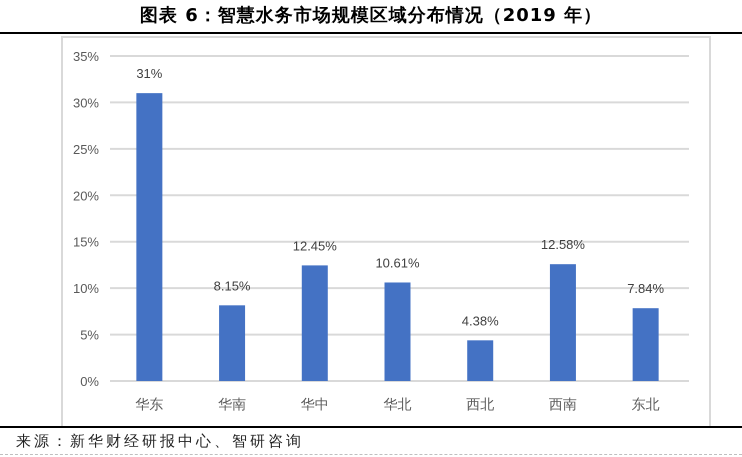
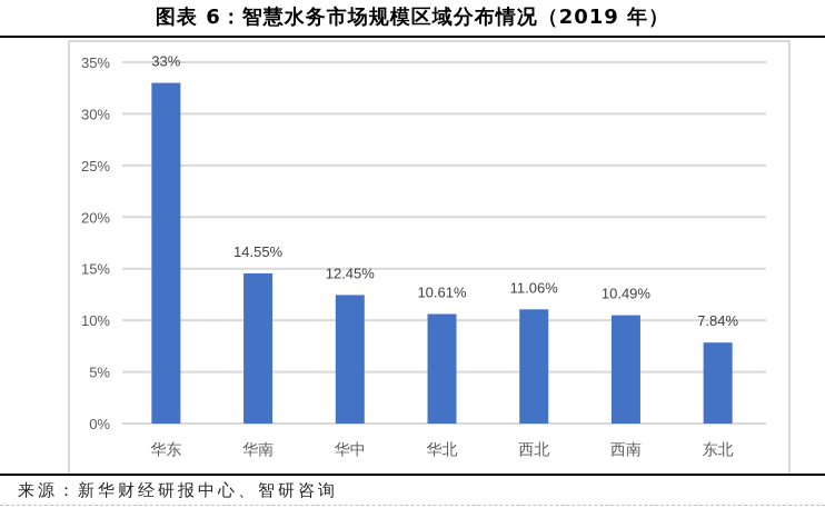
华东: 31% -> 33%
华南: 8.15% -> 14.55%
西北: 4.38% -> 11.06%
西南: 12.58% -> 10.49%
